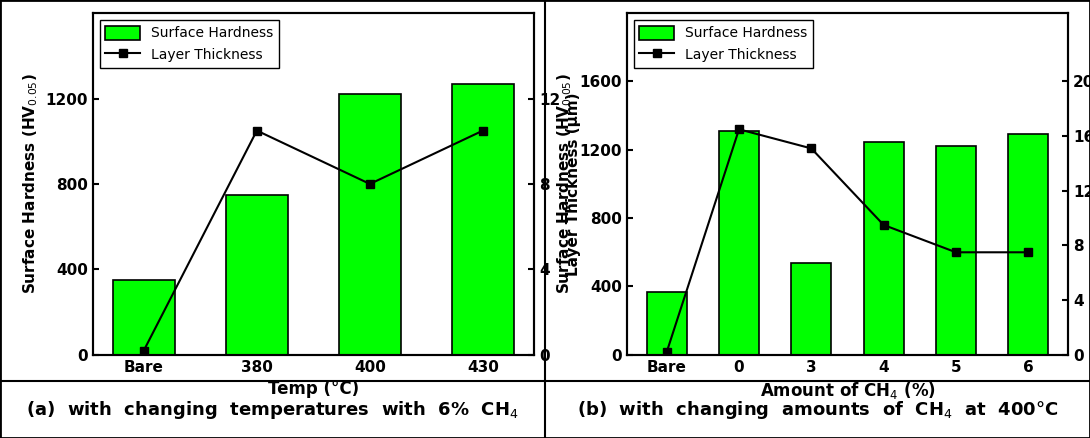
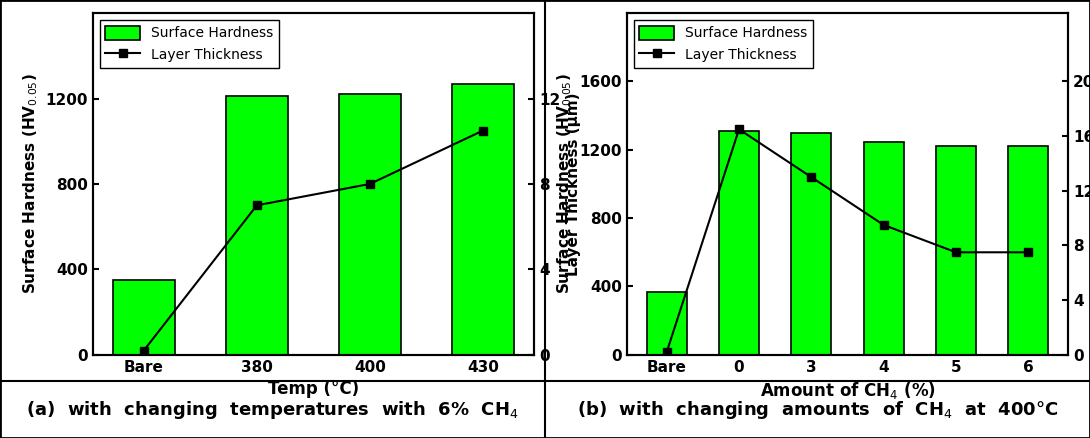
Surface Hardness/380: 750 -> 1210
Layer Thickness/380: 10.5 -> 7.0
Surface Hardness/3: 540 -> 1300
Layer Thickness/3: 15.1 -> 13.0
Surface Hardness/6: 1290 -> 1220
